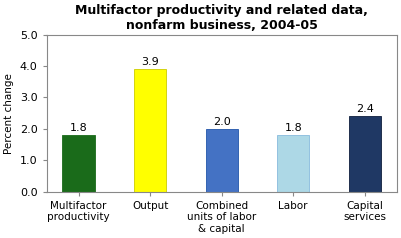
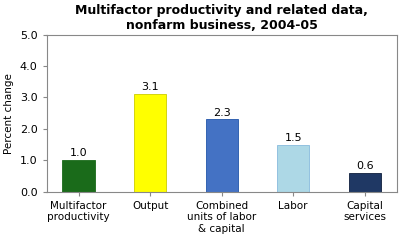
Multifactor productivity: 1.8 -> 1.0
Output: 3.9 -> 3.1
Combined units of labor & capital: 2.0 -> 2.3
Labor: 1.8 -> 1.5
Capital services: 2.4 -> 0.6
